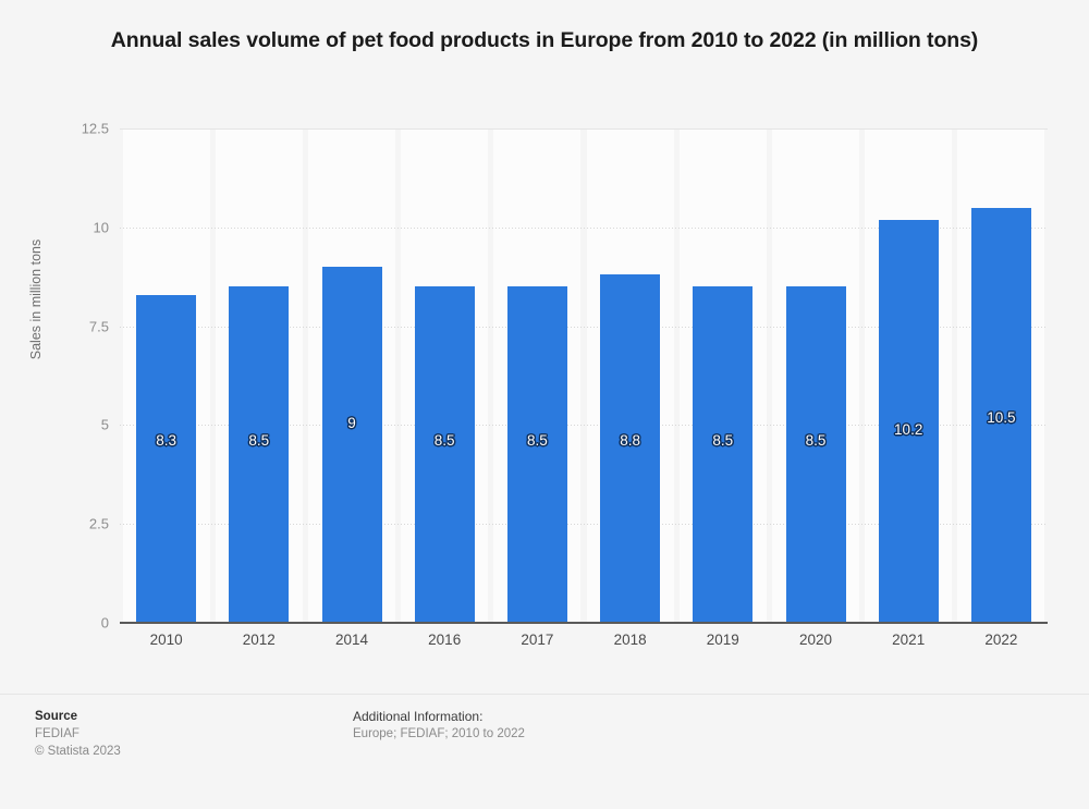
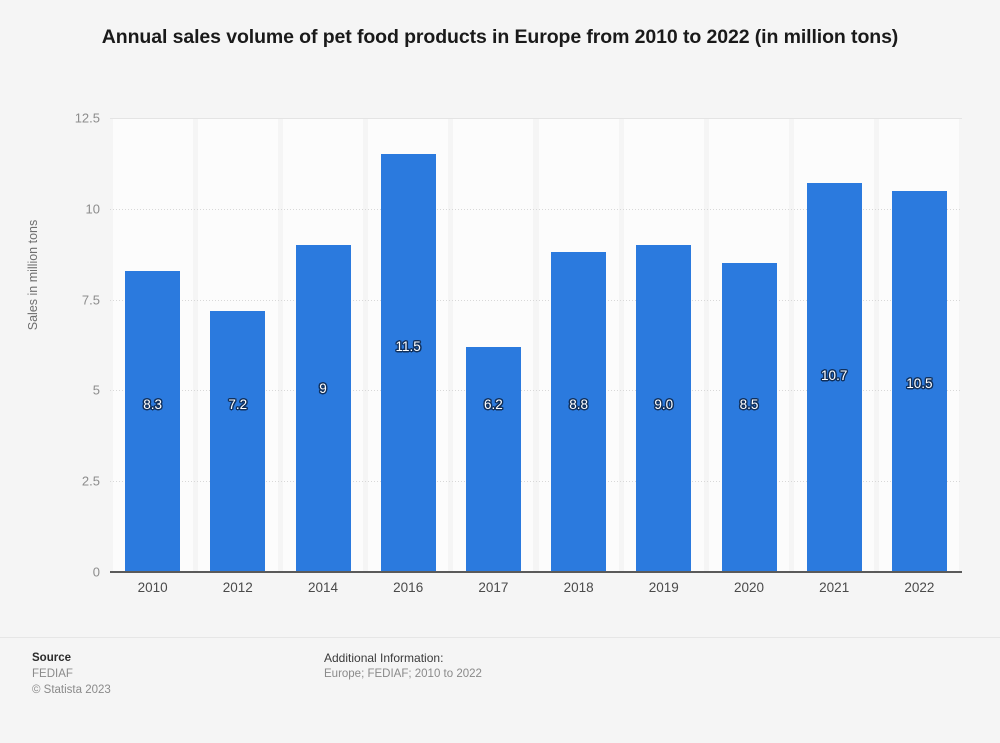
2012: 8.5 -> 7.2
2016: 8.5 -> 11.5
2017: 8.5 -> 6.2
2019: 8.5 -> 9.0
2021: 10.2 -> 10.7
